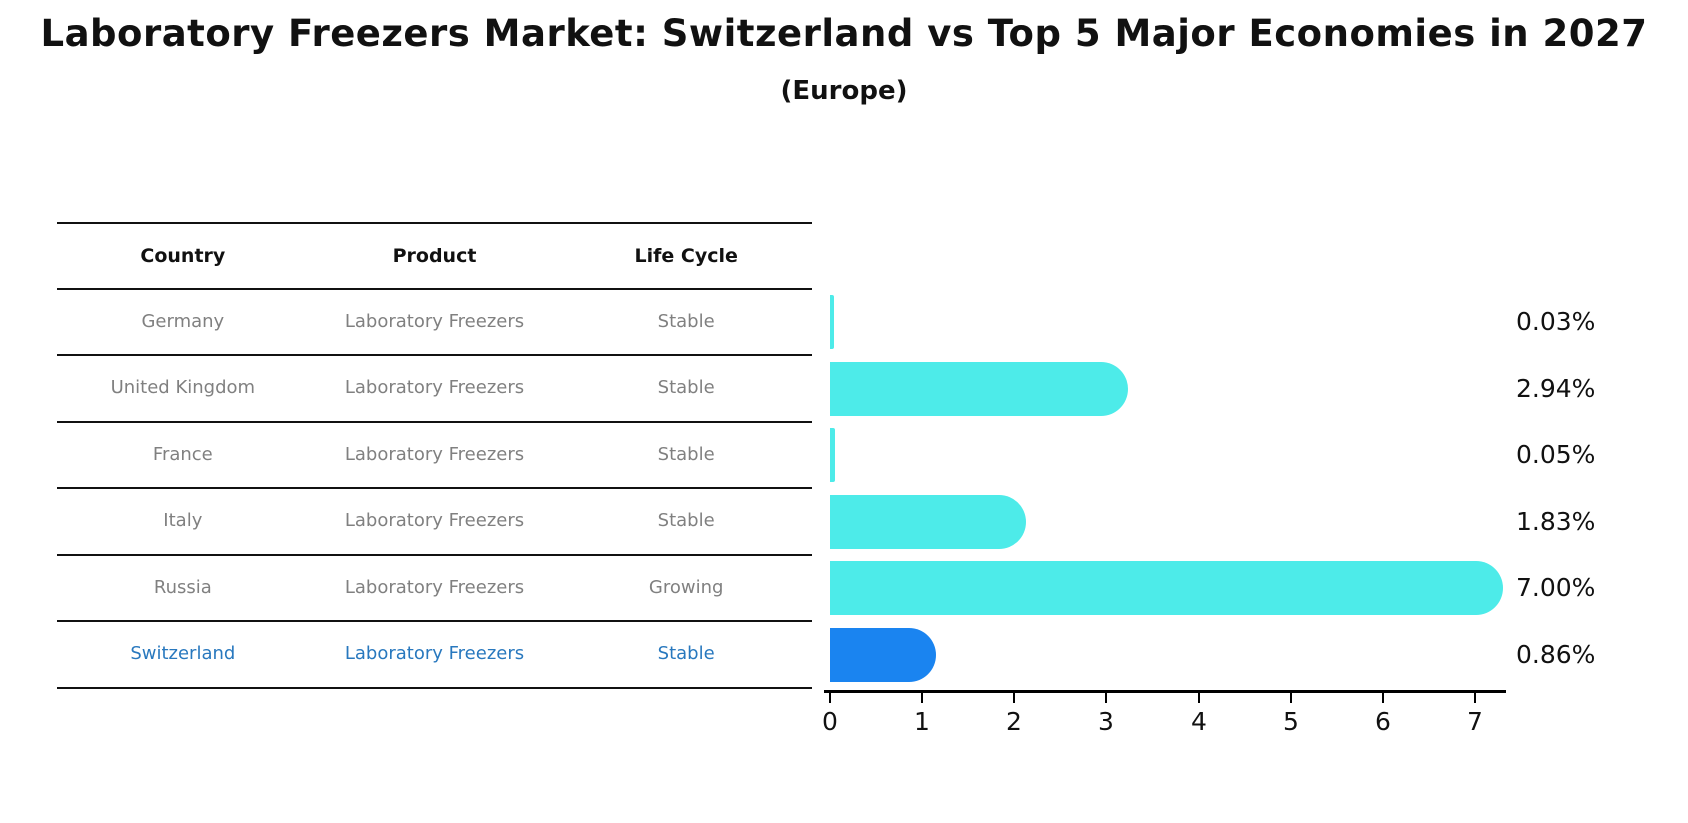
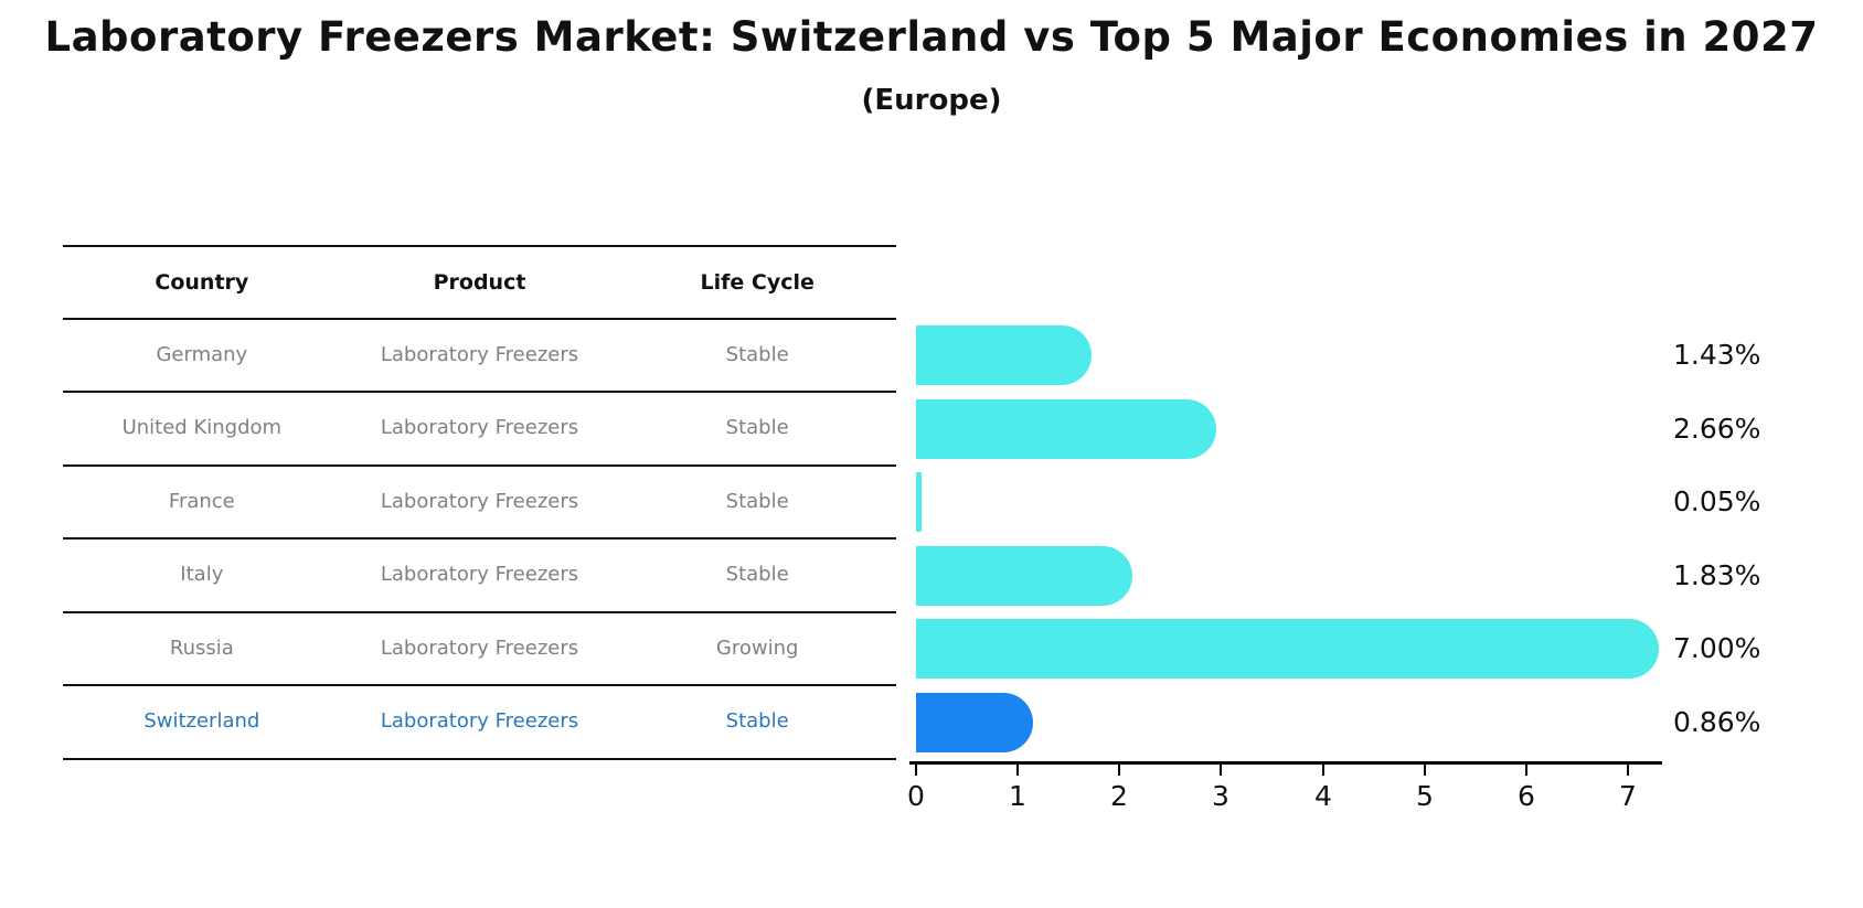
Germany: 0.03% -> 1.43%
United Kingdom: 2.94% -> 2.66%
